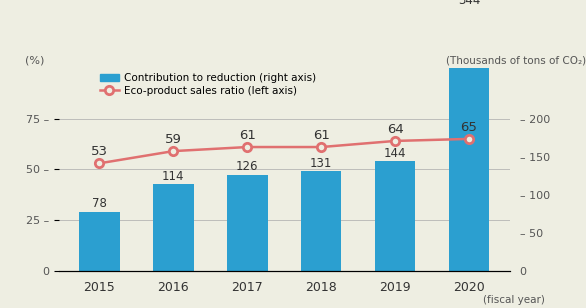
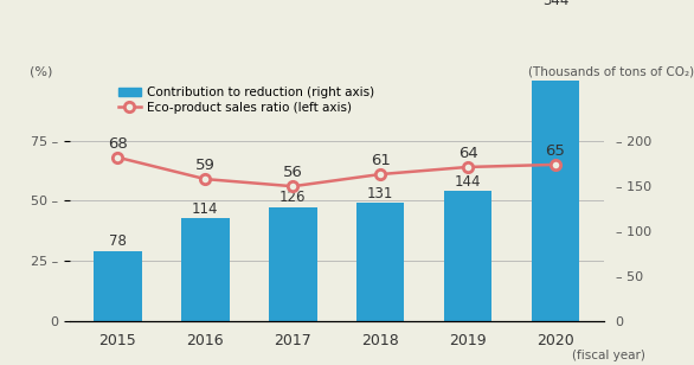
Eco-product sales ratio (left axis)/2015: 53 -> 68
Eco-product sales ratio (left axis)/2017: 61 -> 56
